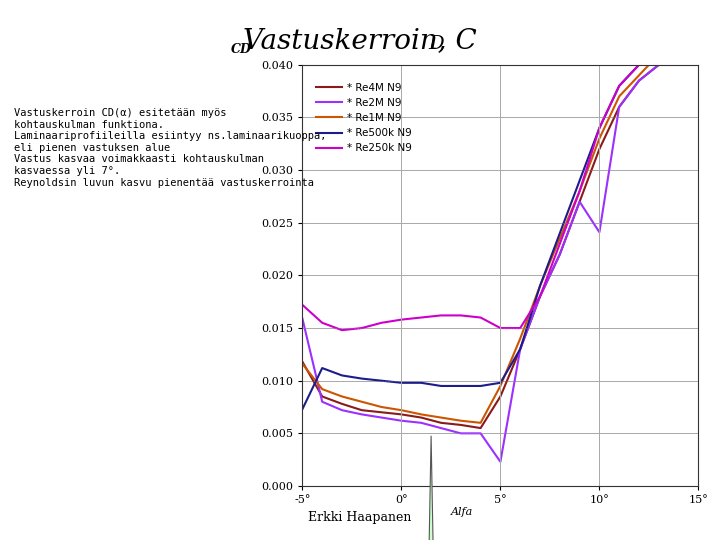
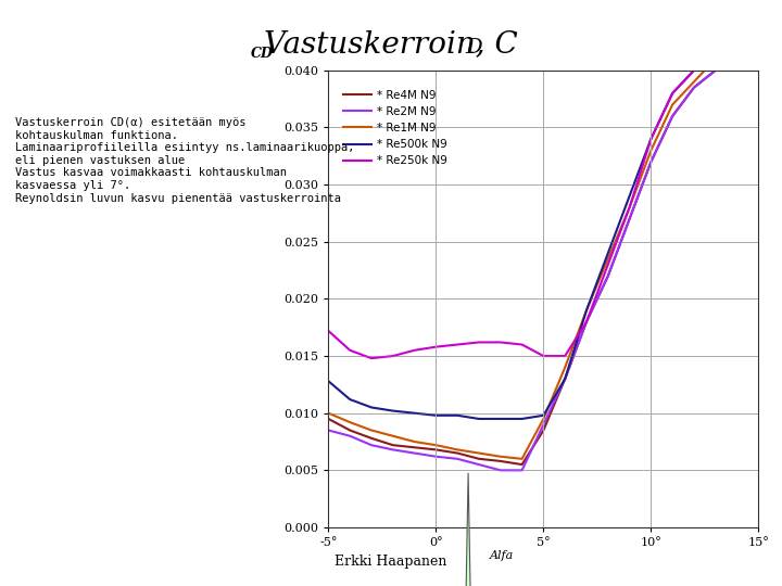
* Re4M N9/-5°: 0.0118 -> 0.0095
* Re2M N9/-5°: 0.0159 -> 0.0085
* Re1M N9/-5°: 0.0116 -> 0.0100
* Re500k N9/-5°: 0.0073 -> 0.0128
* Re2M N9/5°: 0.0023 -> 0.0090
* Re2M N9/10°: 0.0241 -> 0.0320
